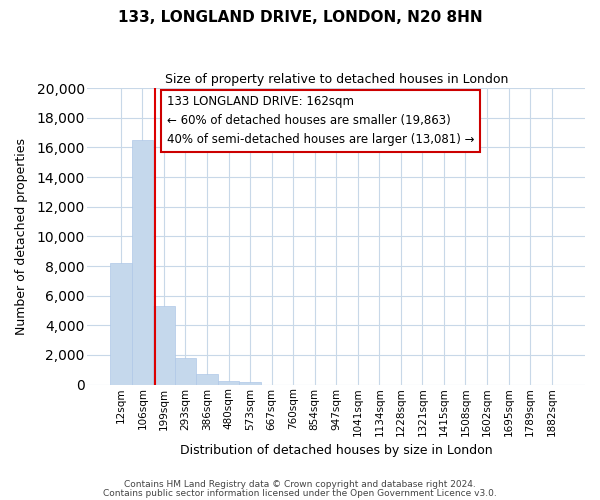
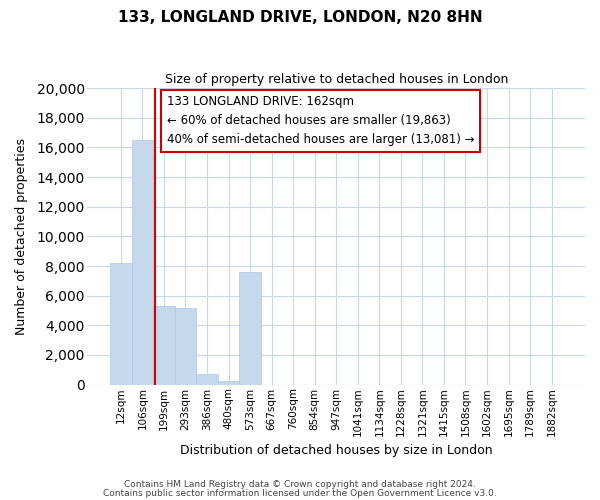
293sqm: 1,800 -> 5,200
573sqm: 200 -> 7,600
